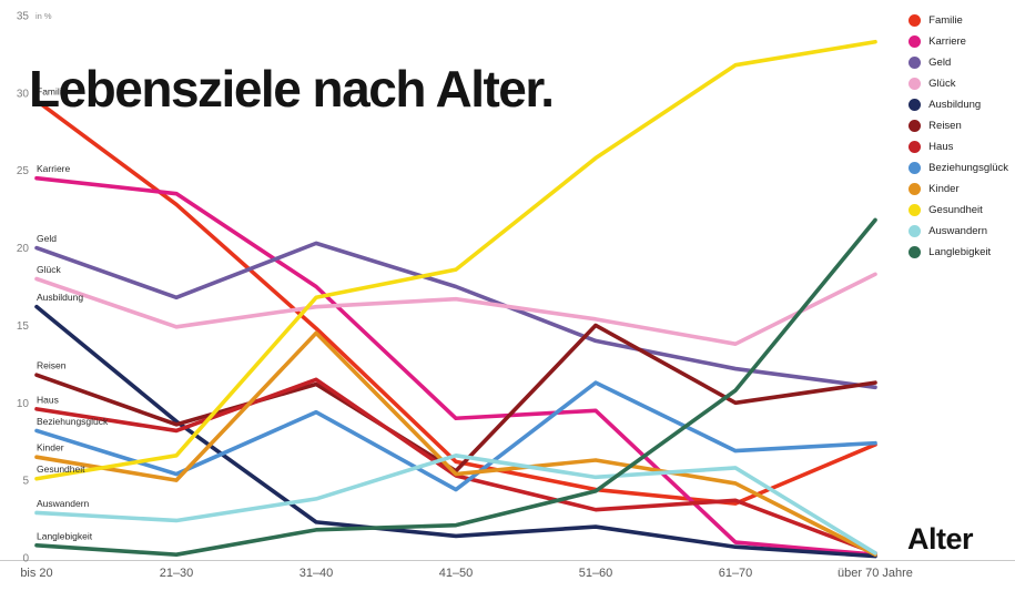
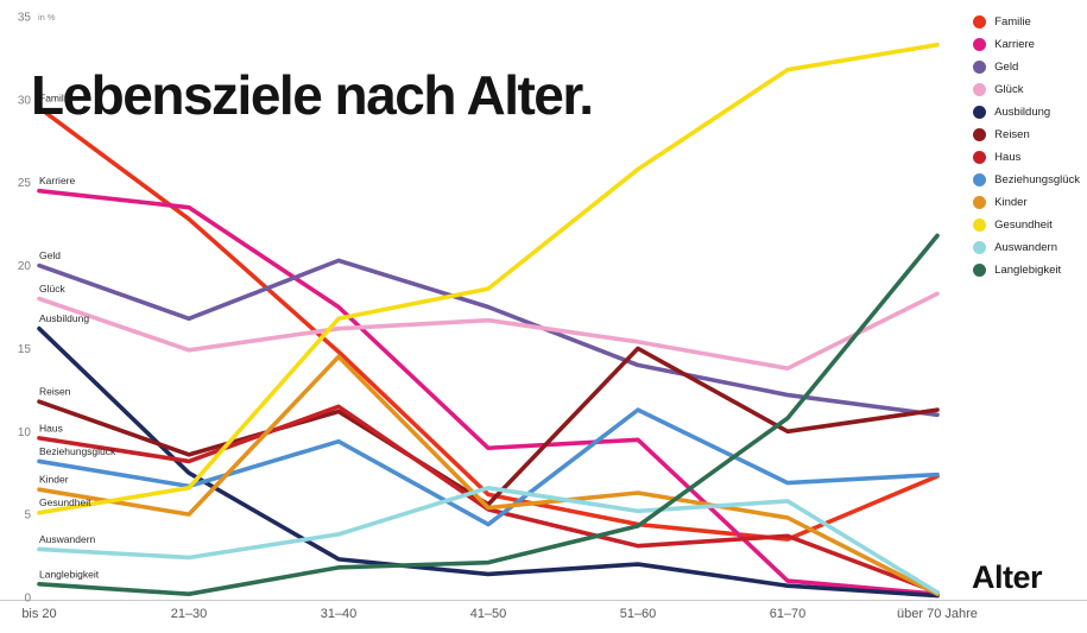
Ausbildung/21–30: 8.8 -> 7.5
Beziehungsglück/21–30: 5.4 -> 6.7
